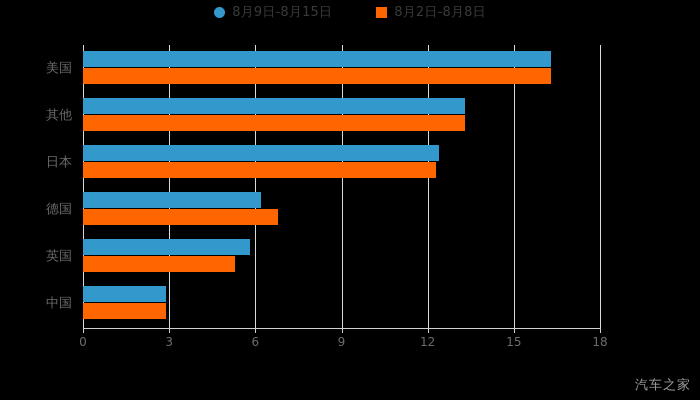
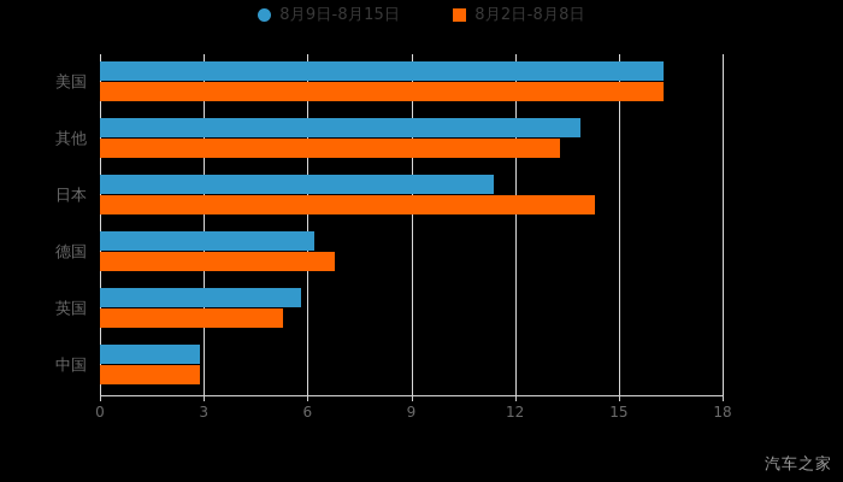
8月9日-8月15日/其他: 13.3 -> 13.9
8月9日-8月15日/日本: 12.4 -> 11.4
8月2日-8月8日/日本: 12.3 -> 14.3
